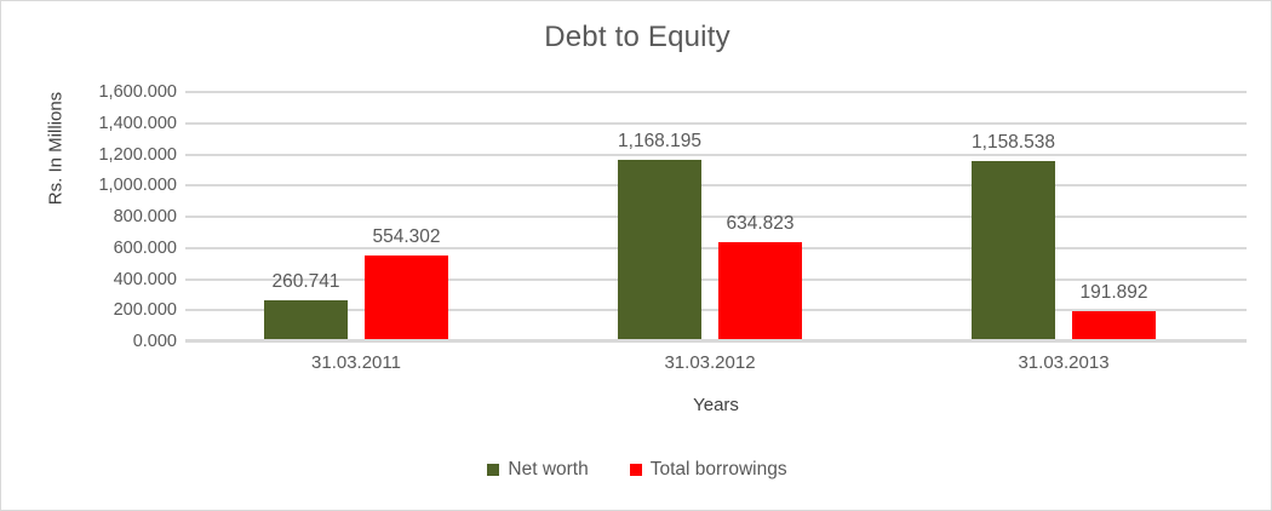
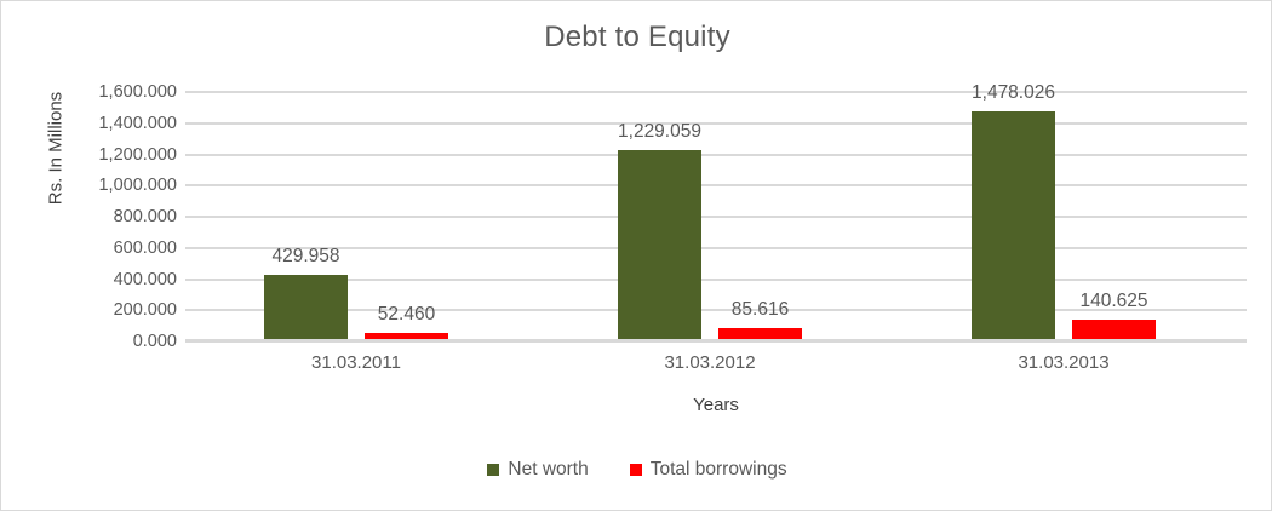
Net worth/31.03.2011: 260.741 -> 429.958
Total borrowings/31.03.2011: 554.302 -> 52.460
Net worth/31.03.2012: 1,168.195 -> 1,229.059
Total borrowings/31.03.2012: 634.823 -> 85.616
Net worth/31.03.2013: 1,158.538 -> 1,478.026
Total borrowings/31.03.2013: 191.892 -> 140.625
